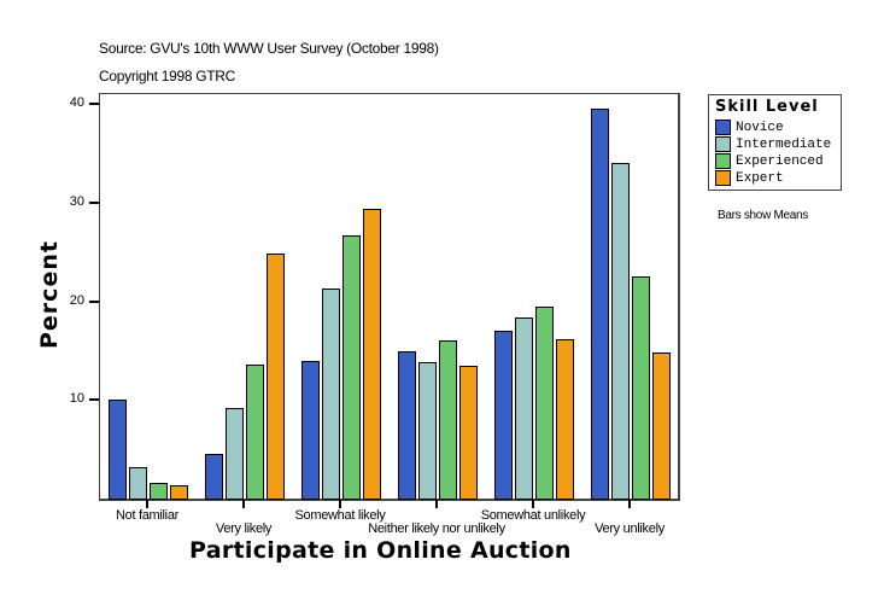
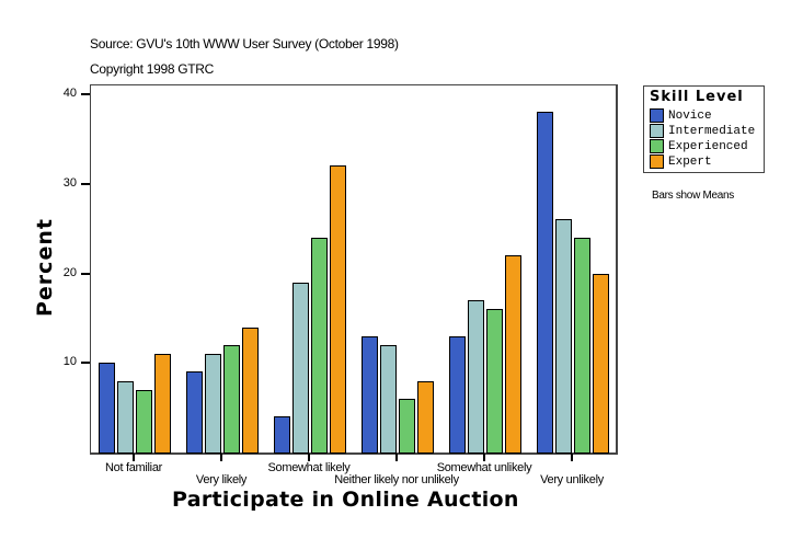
Intermediate/Not familiar: 3 -> 8
Experienced/Not familiar: 2 -> 7
Expert/Not familiar: 1 -> 11
Novice/Very likely: 4 -> 9
Intermediate/Very likely: 9 -> 11
Experienced/Very likely: 14 -> 12
Expert/Very likely: 25 -> 14
Novice/Somewhat likely: 14 -> 4
Intermediate/Somewhat likely: 21 -> 19
Experienced/Somewhat likely: 27 -> 24
Expert/Somewhat likely: 29 -> 32
Novice/Neither likely nor unlikely: 15 -> 13
Intermediate/Neither likely nor unlikely: 14 -> 12
Experienced/Neither likely nor unlikely: 16 -> 6
Expert/Neither likely nor unlikely: 14 -> 8
Novice/Somewhat unlikely: 17 -> 13
Intermediate/Somewhat unlikely: 18 -> 17
Experienced/Somewhat unlikely: 20 -> 16
Expert/Somewhat unlikely: 16 -> 22
Novice/Very unlikely: 40 -> 38
Intermediate/Very unlikely: 34 -> 26
Experienced/Very unlikely: 22 -> 24
Expert/Very unlikely: 15 -> 20
